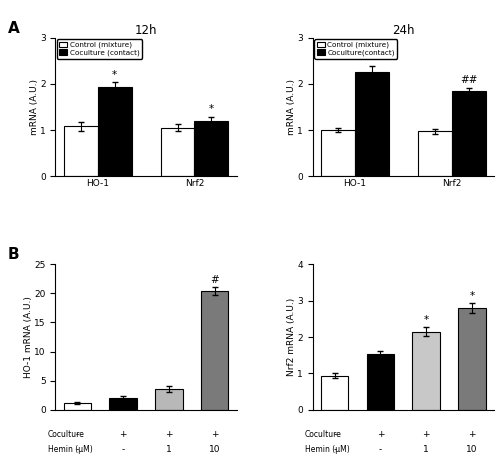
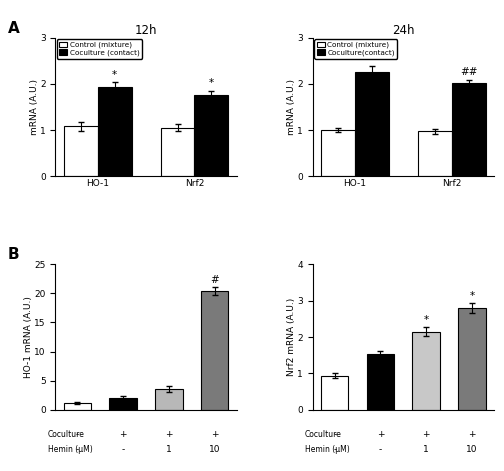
12h/Coculture (contact)/Nrf2: 1.20 -> 1.76
24h/Coculture(contact)/Nrf2: 1.85 -> 2.02
